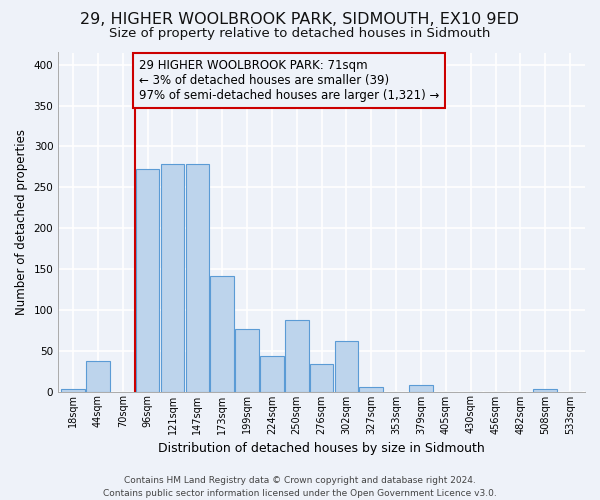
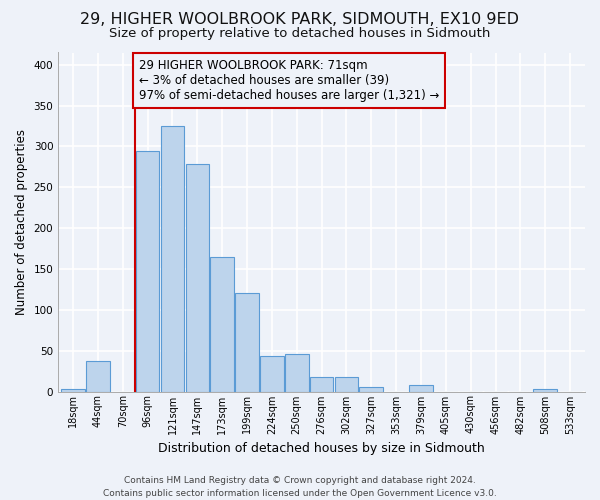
96sqm: 272 -> 295
121sqm: 278 -> 325
173sqm: 142 -> 165
199sqm: 76 -> 121
250sqm: 88 -> 46
276sqm: 34 -> 18
302sqm: 62 -> 18
